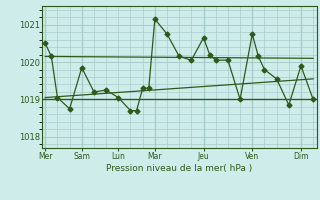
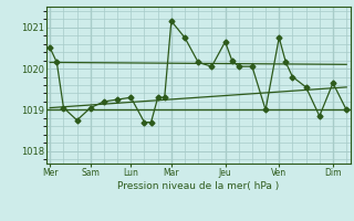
Sam: 1019.85 -> 1019.05
Lun: 1019.05 -> 1019.30
Dim: 1019.90 -> 1019.65
